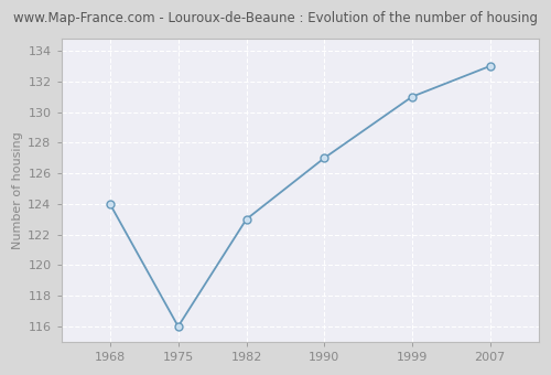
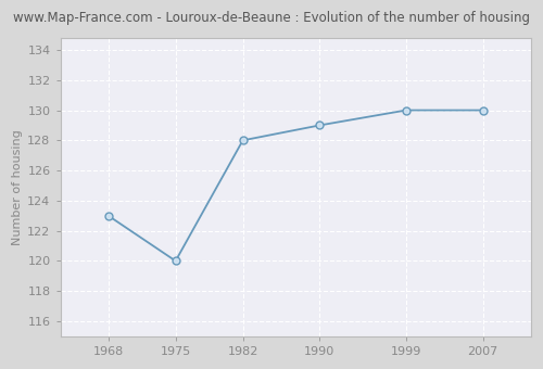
1968: 124 -> 123
1975: 116 -> 120
1982: 123 -> 128
1990: 127 -> 129
1999: 131 -> 130
2007: 133 -> 130
